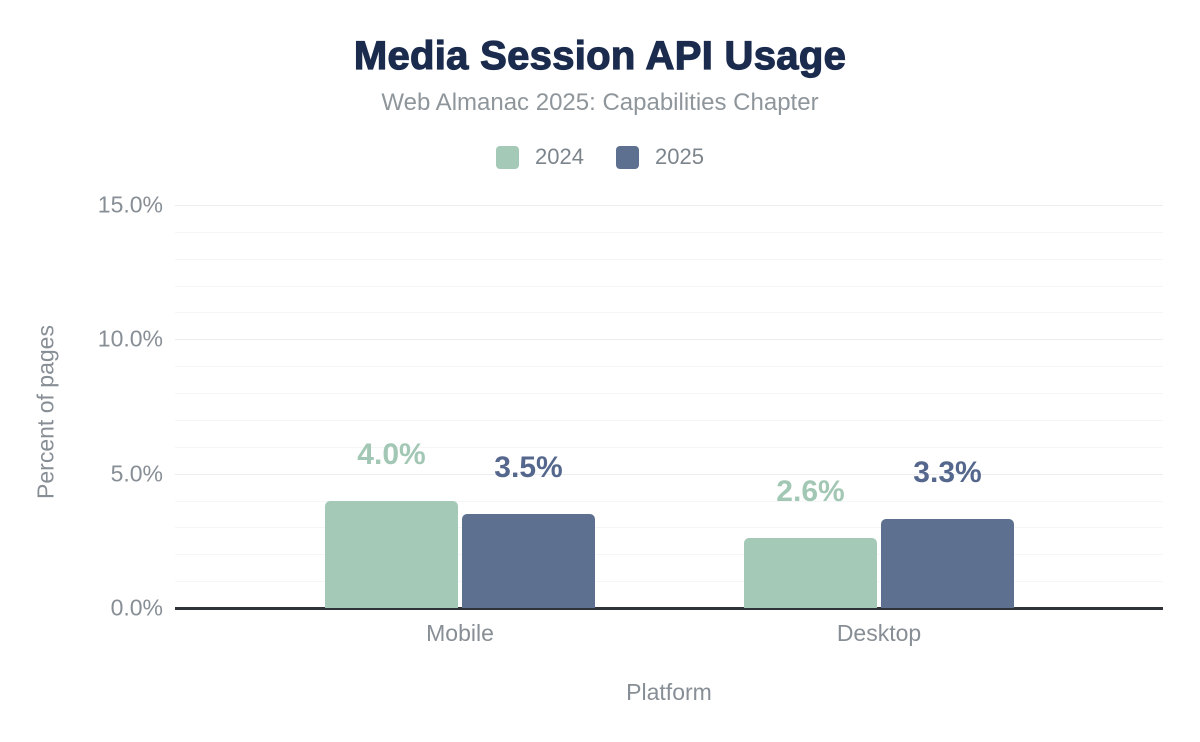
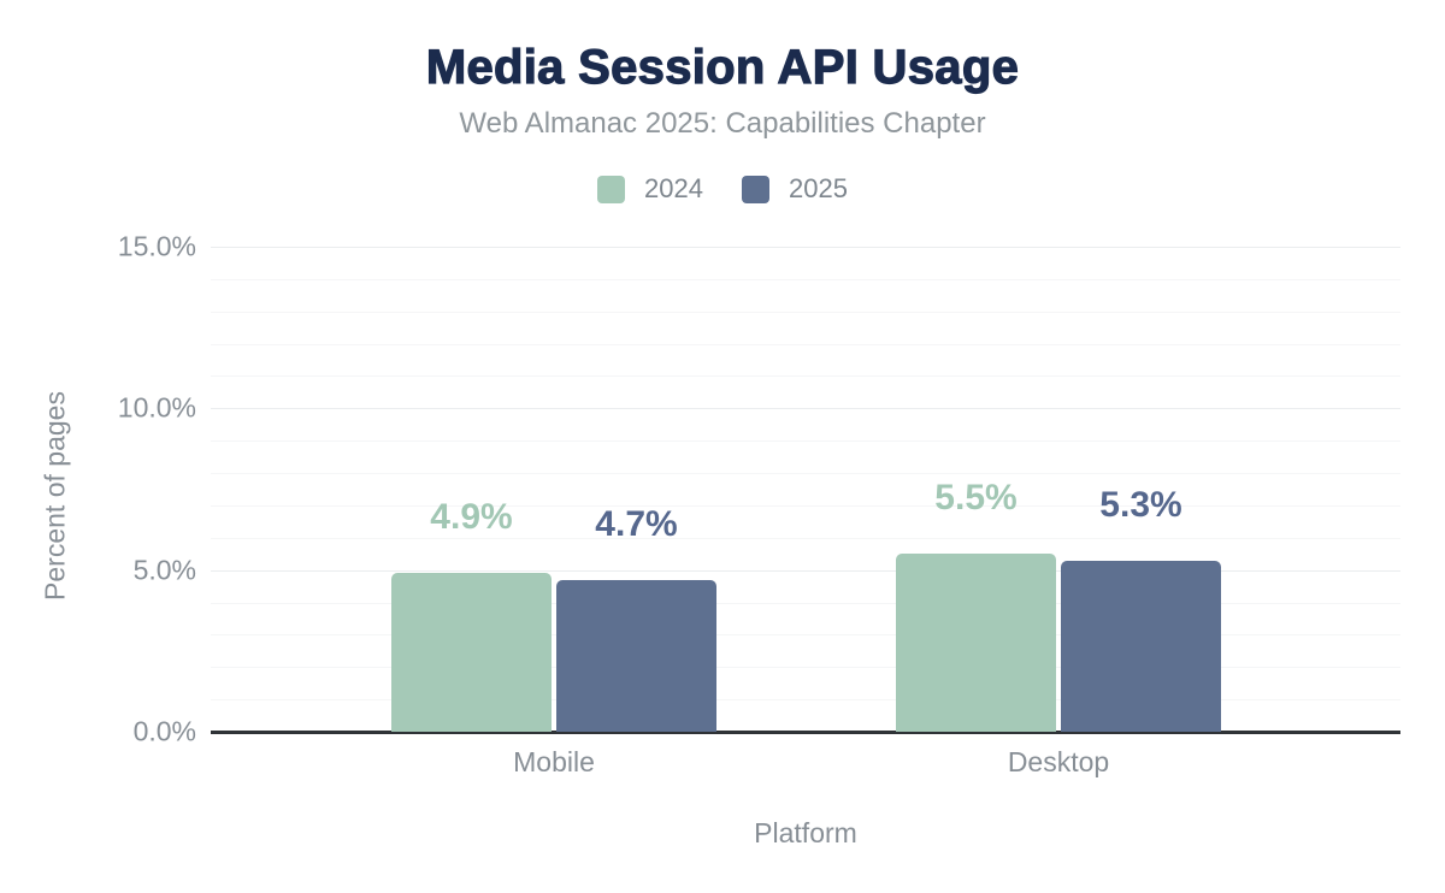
2024/Mobile: 4.0% -> 4.9%
2025/Mobile: 3.5% -> 4.7%
2024/Desktop: 2.6% -> 5.5%
2025/Desktop: 3.3% -> 5.3%
